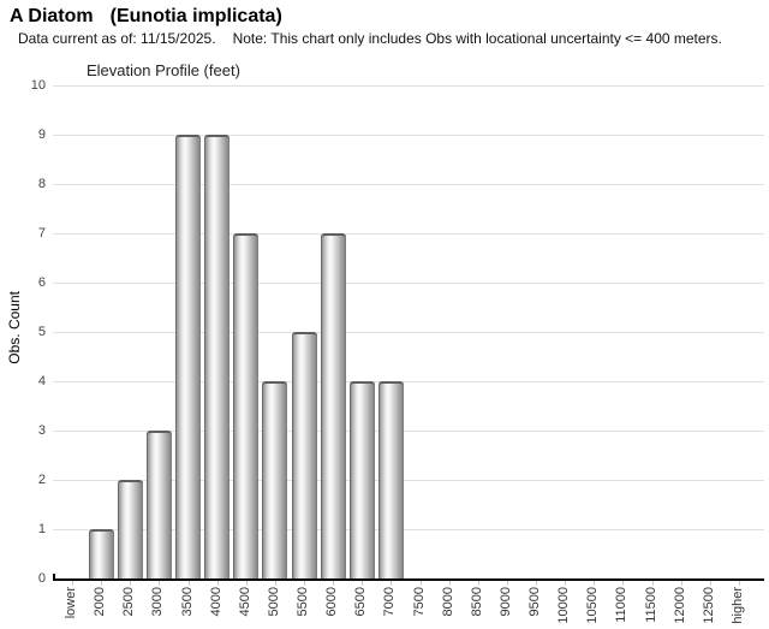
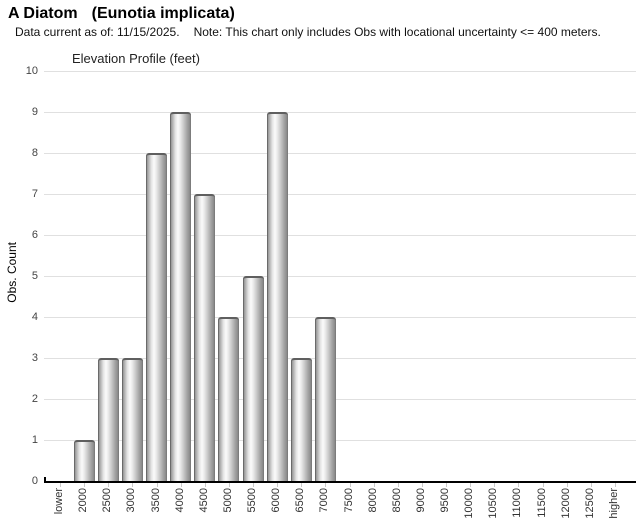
2500: 2 -> 3
3500: 9 -> 8
6000: 7 -> 9
6500: 4 -> 3
